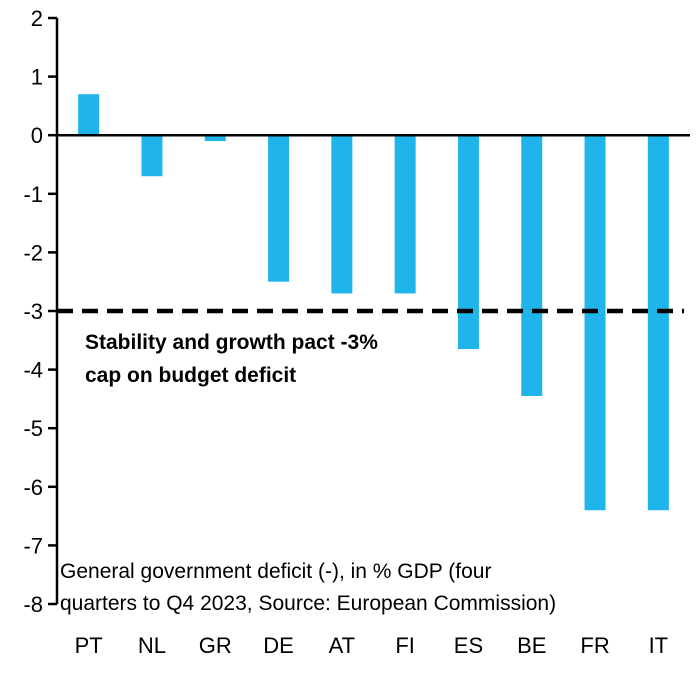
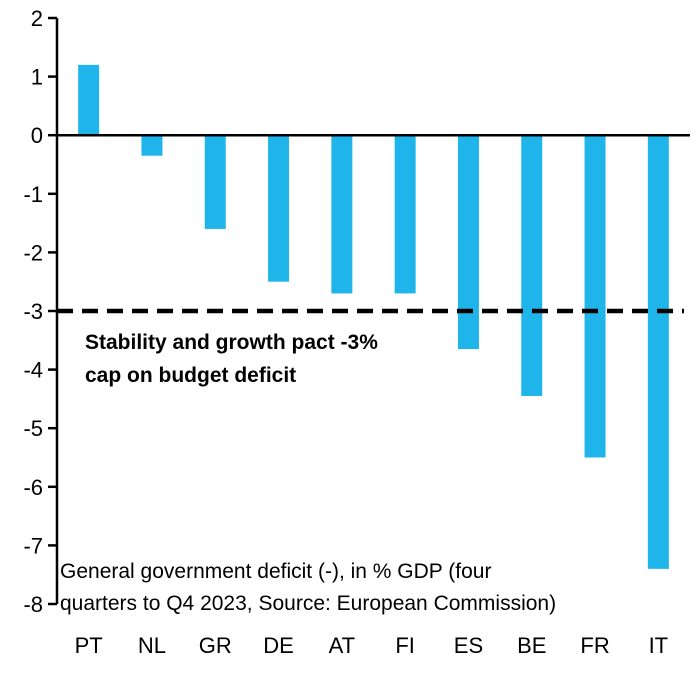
PT: 0.7 -> 1.2
NL: -0.7 -> -0.3
GR: -0.1 -> -1.6
FR: -6.4 -> -5.5
IT: -6.4 -> -7.4
